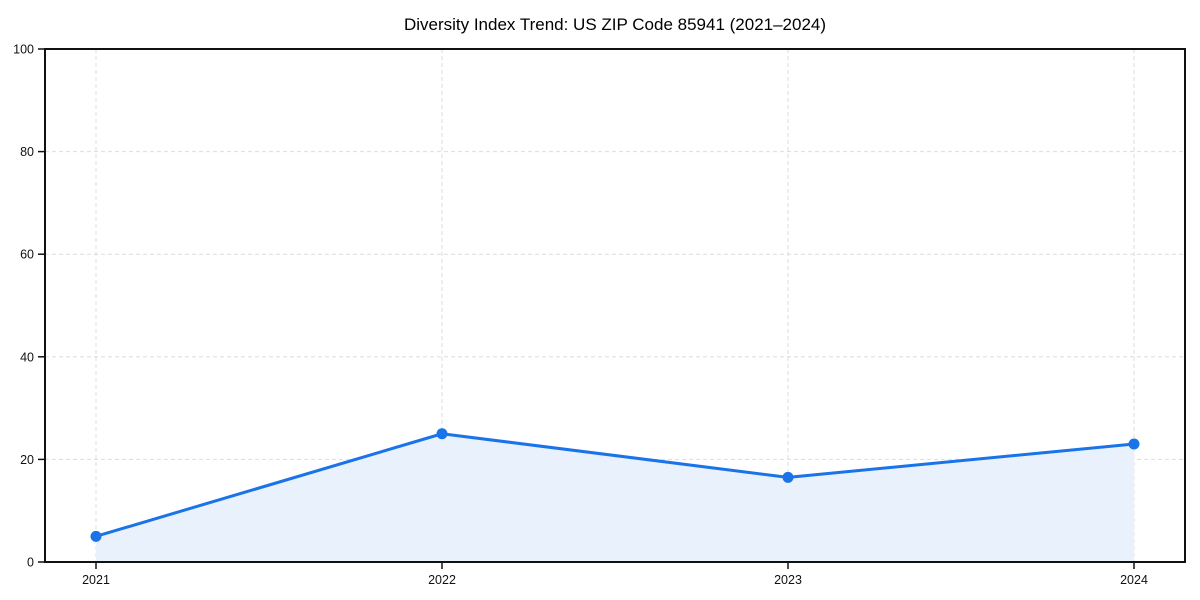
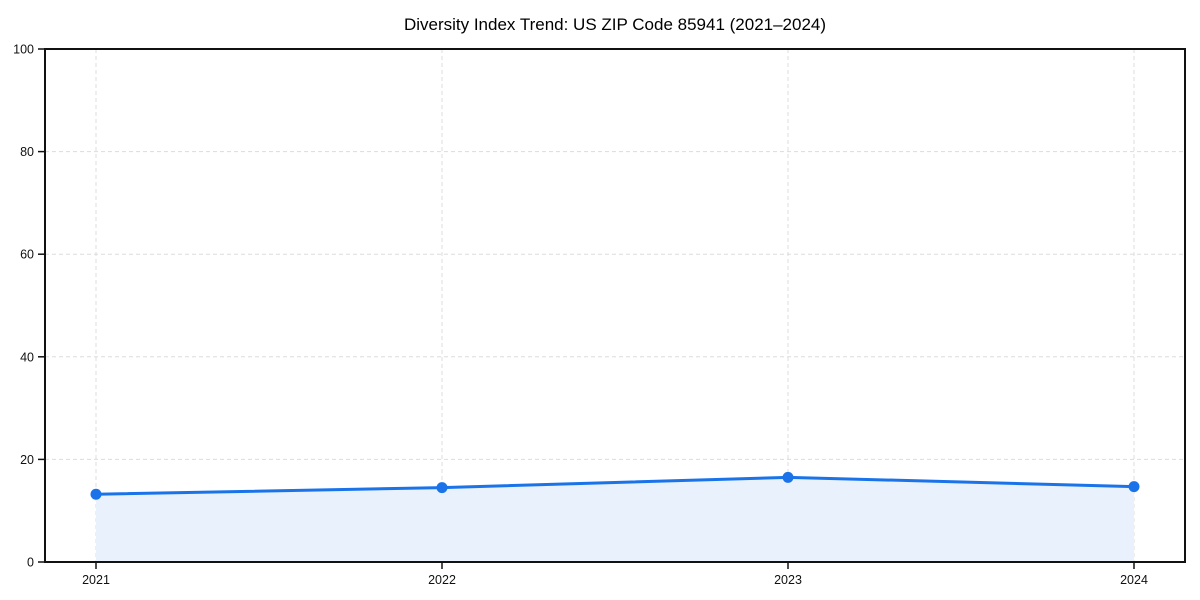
2021: 5 -> 13
2022: 25 -> 14
2024: 23 -> 15
